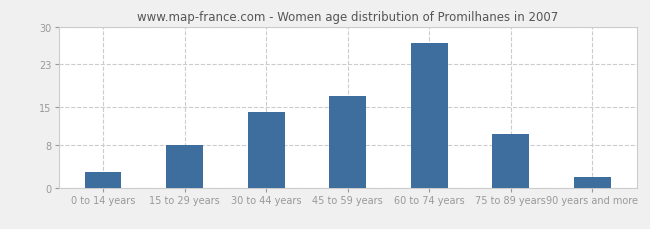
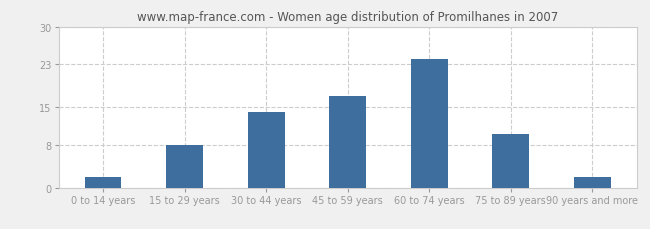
0 to 14 years: 3 -> 2
60 to 74 years: 27 -> 24
